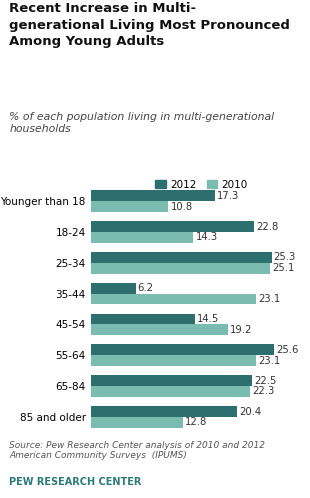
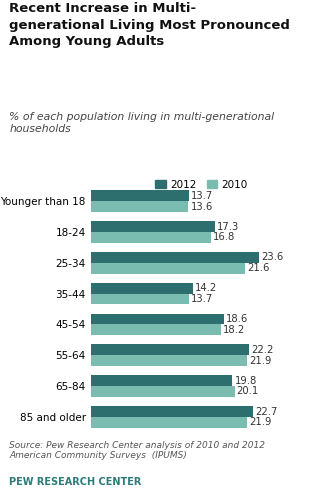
2012/Younger than 18: 17.3 -> 13.7
2010/Younger than 18: 10.8 -> 13.6
2012/18-24: 22.8 -> 17.3
2010/18-24: 14.3 -> 16.8
2012/25-34: 25.3 -> 23.6
2010/25-34: 25.1 -> 21.6
2012/35-44: 6.2 -> 14.2
2010/35-44: 23.1 -> 13.7
2012/45-54: 14.5 -> 18.6
2010/45-54: 19.2 -> 18.2
2012/55-64: 25.6 -> 22.2
2010/55-64: 23.1 -> 21.9
2012/65-84: 22.5 -> 19.8
2010/65-84: 22.3 -> 20.1
2012/85 and older: 20.4 -> 22.7
2010/85 and older: 12.8 -> 21.9
